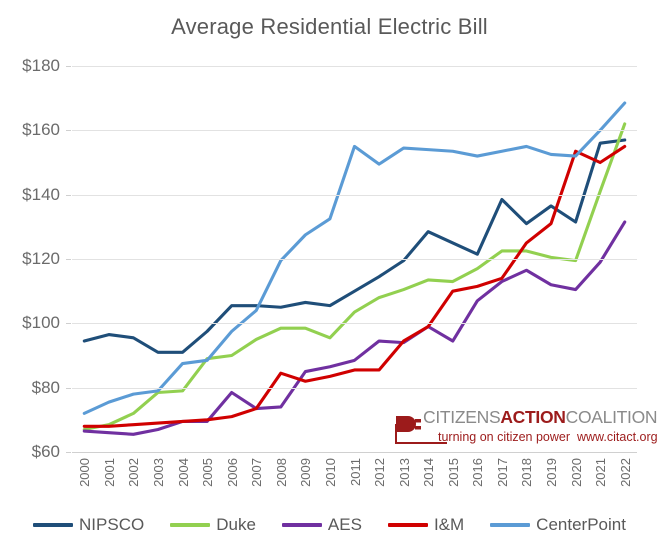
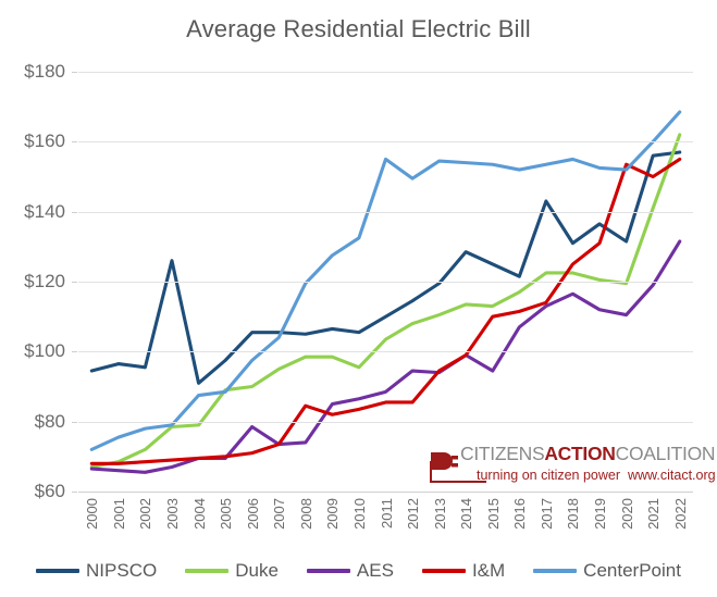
NIPSCO/2003: $91 -> $126
NIPSCO/2017: $138 -> $143
